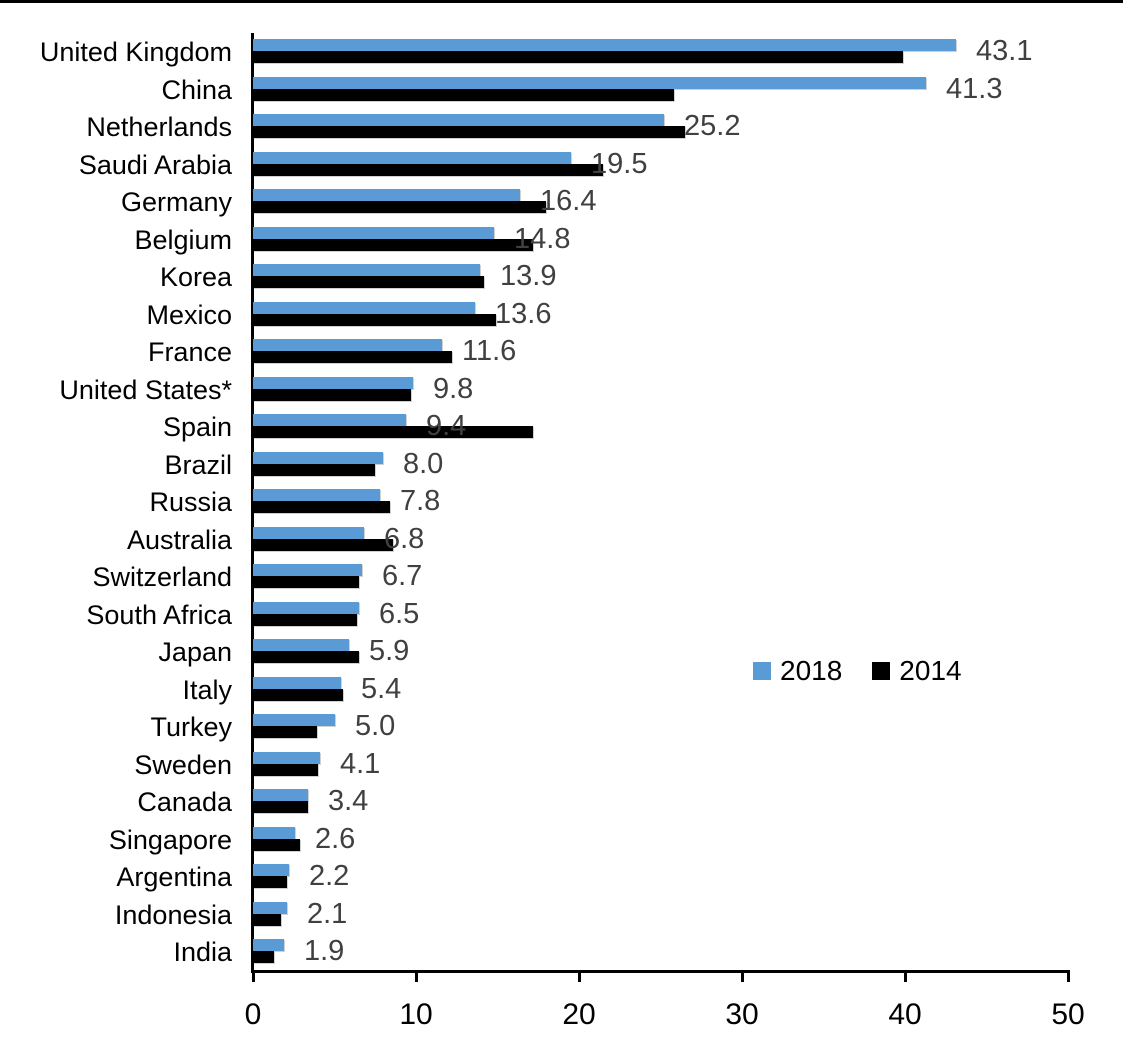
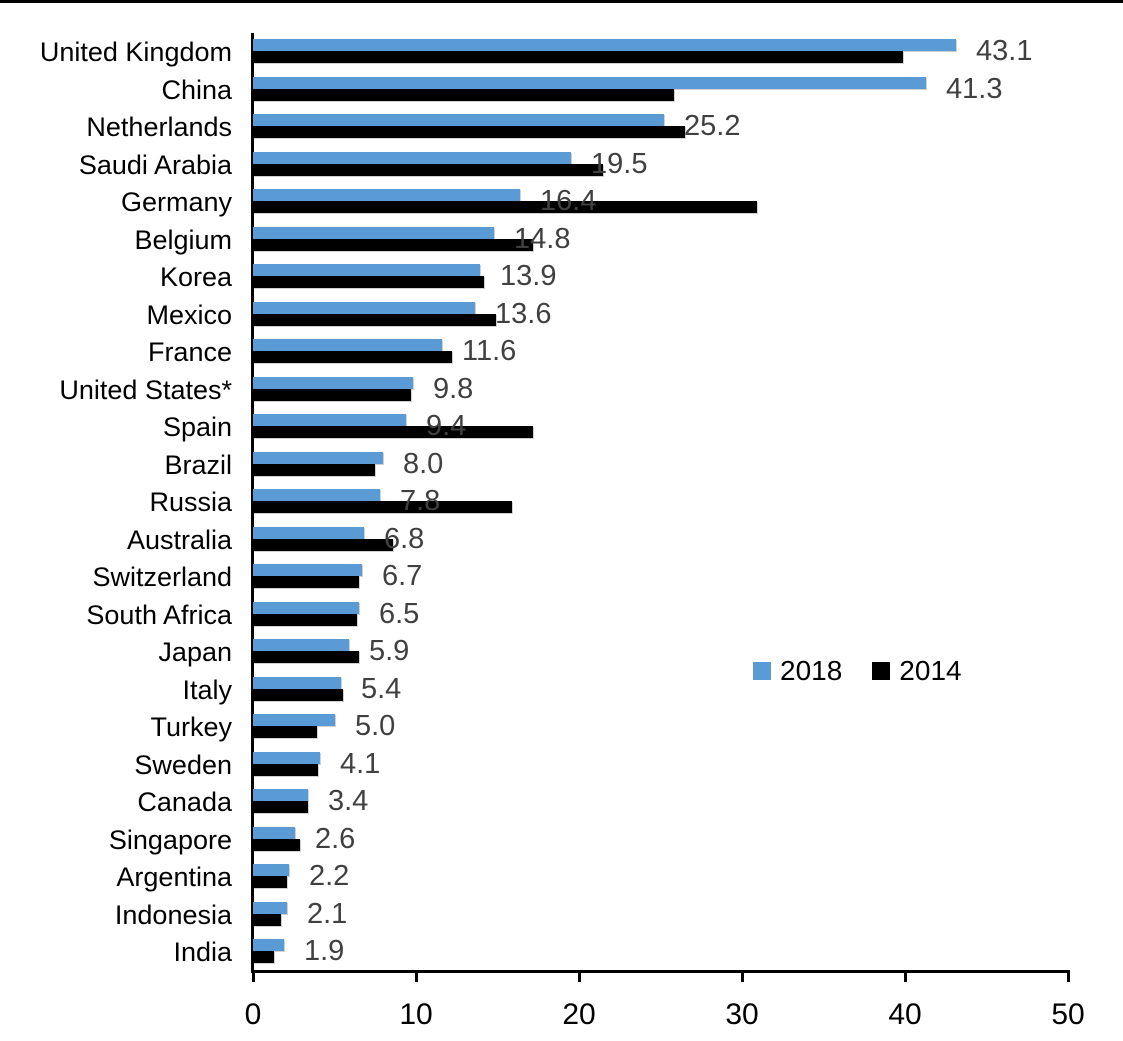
2014/Germany: 18.0 -> 30.9
2014/Russia: 8.4 -> 15.9
